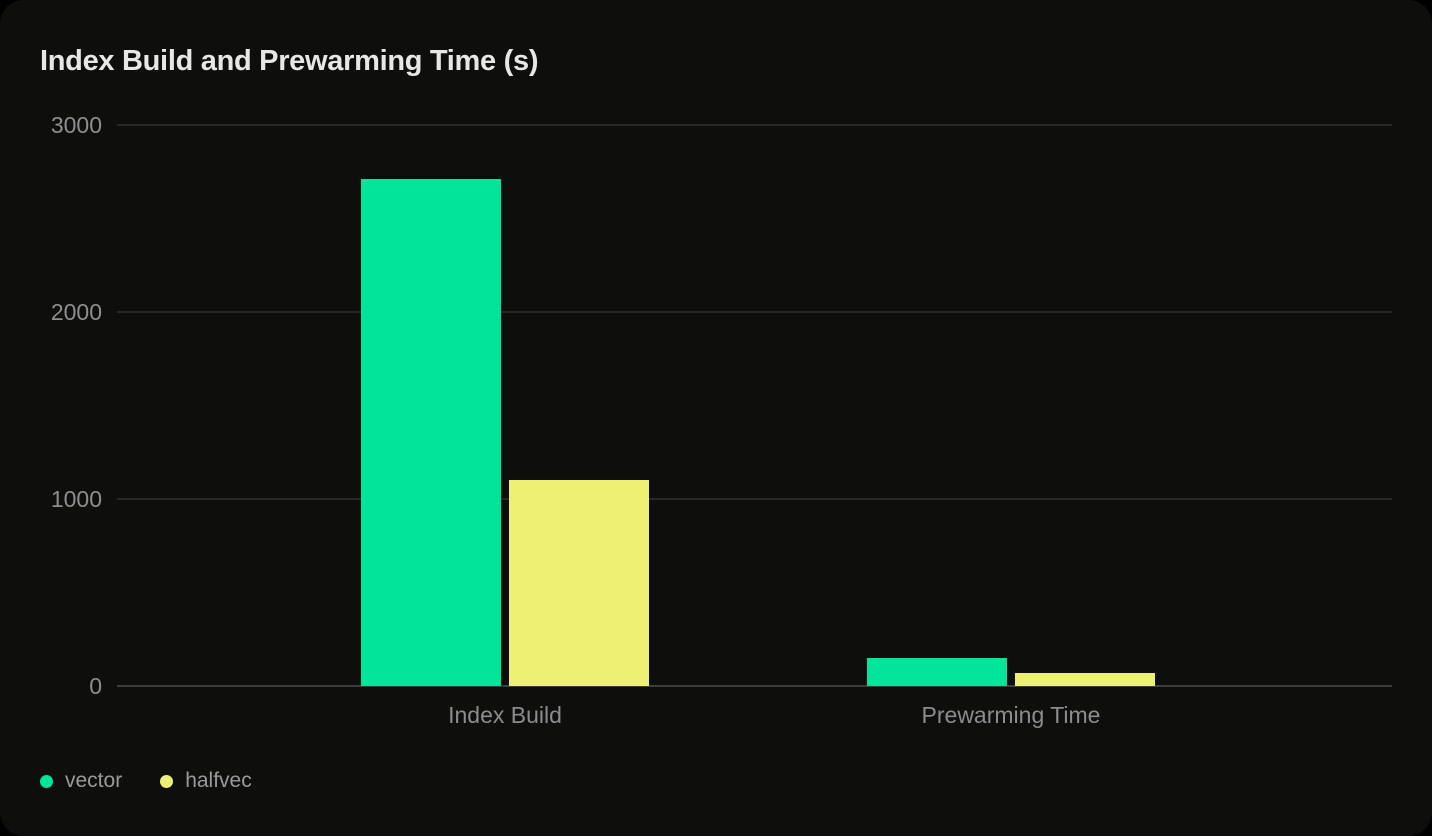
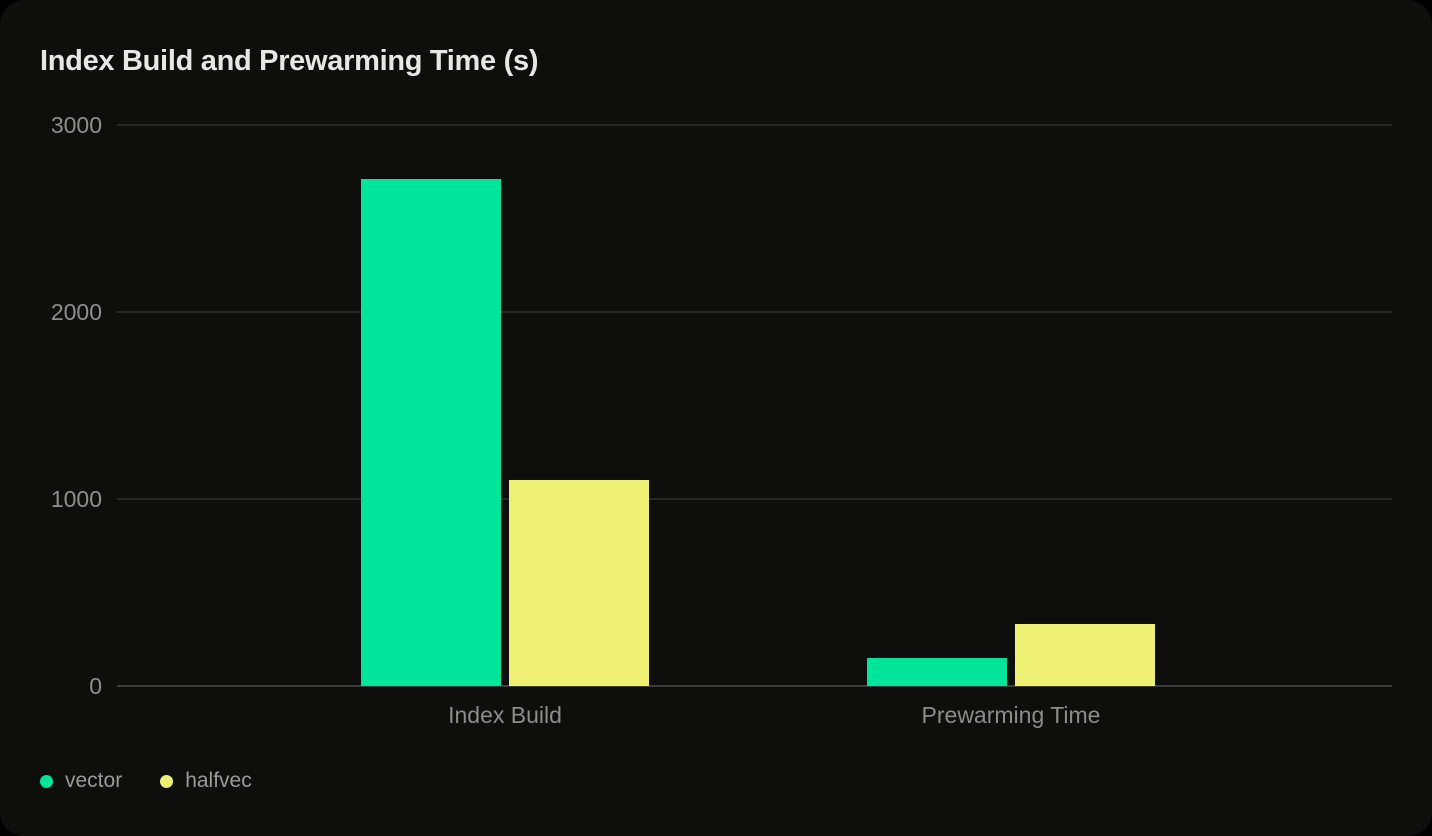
halfvec/Prewarming Time: 70 -> 330
